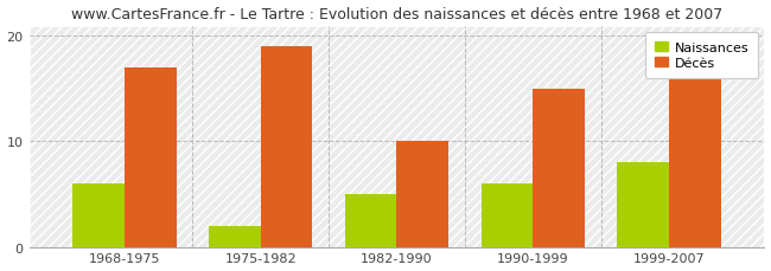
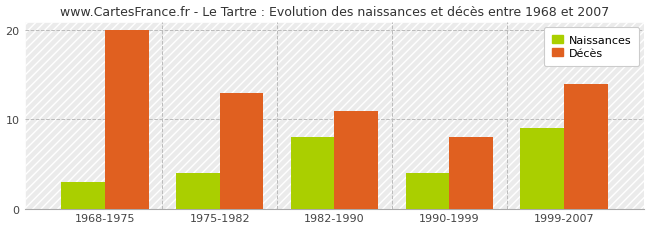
Naissances/1968-1975: 6 -> 3
Décès/1968-1975: 17 -> 20
Naissances/1975-1982: 2 -> 4
Décès/1975-1982: 19 -> 13
Naissances/1982-1990: 5 -> 8
Décès/1982-1990: 10 -> 11
Naissances/1990-1999: 6 -> 4
Décès/1990-1999: 15 -> 8
Naissances/1999-2007: 8 -> 9
Décès/1999-2007: 16 -> 14
